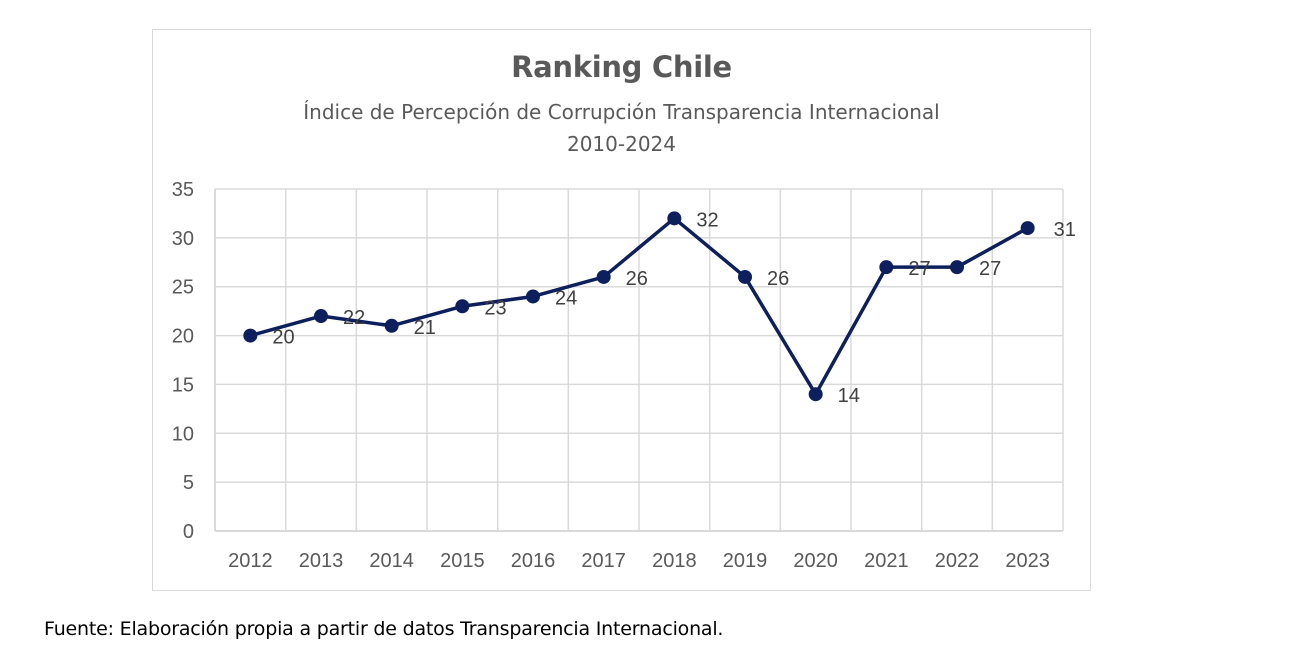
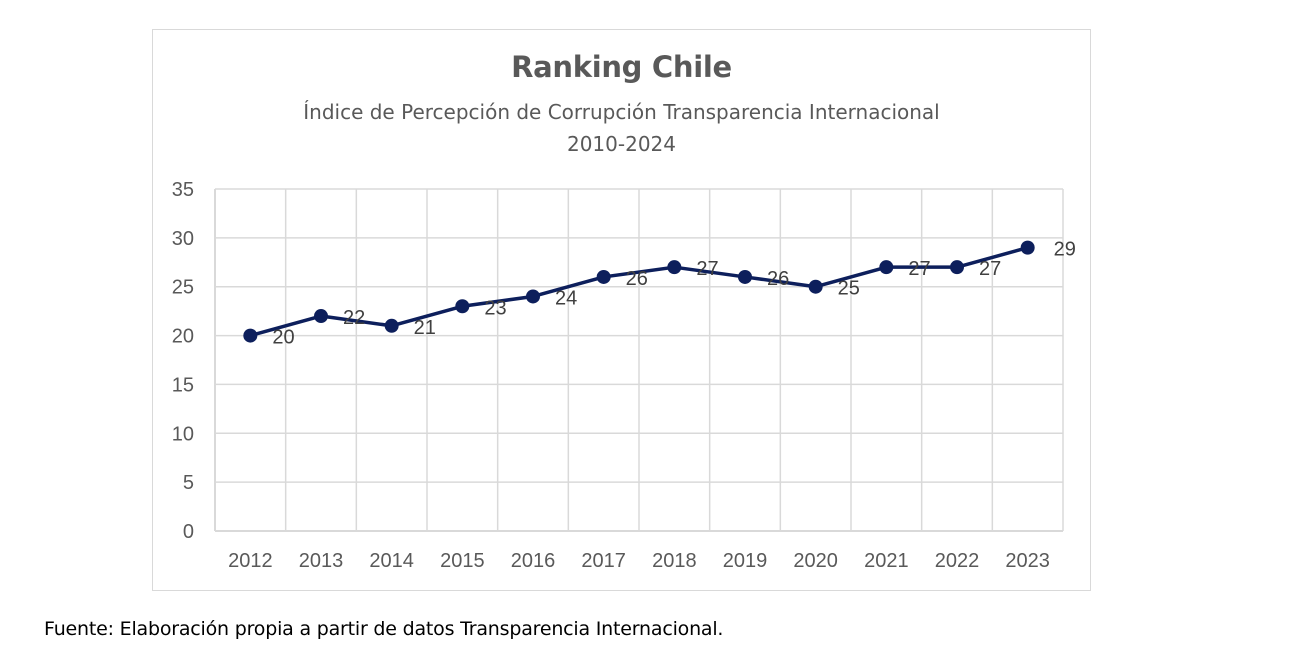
2018: 32 -> 27
2020: 14 -> 25
2023: 31 -> 29
